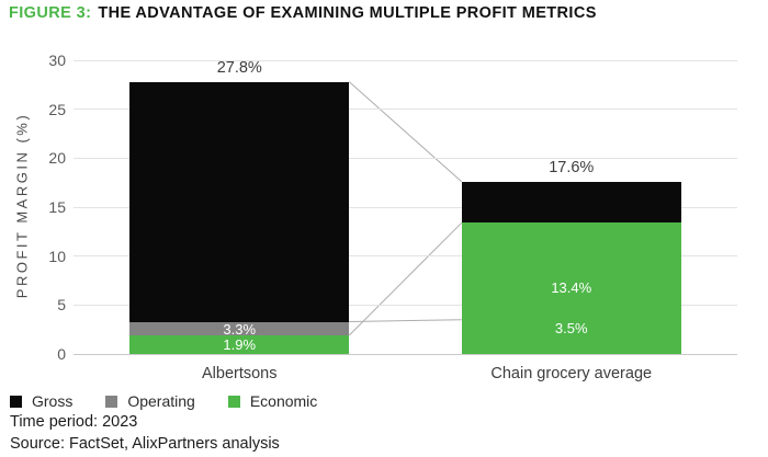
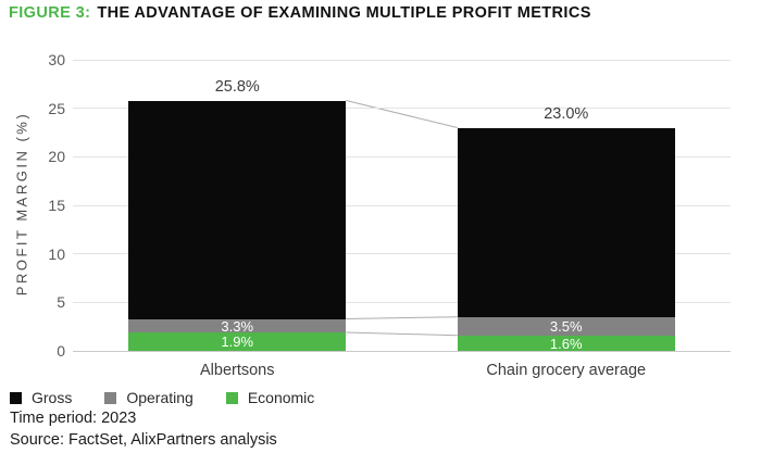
Gross/Albertsons: 27.8% -> 25.8%
Gross/Chain grocery average: 17.6% -> 23.0%
Economic/Chain grocery average: 13.4% -> 1.6%
